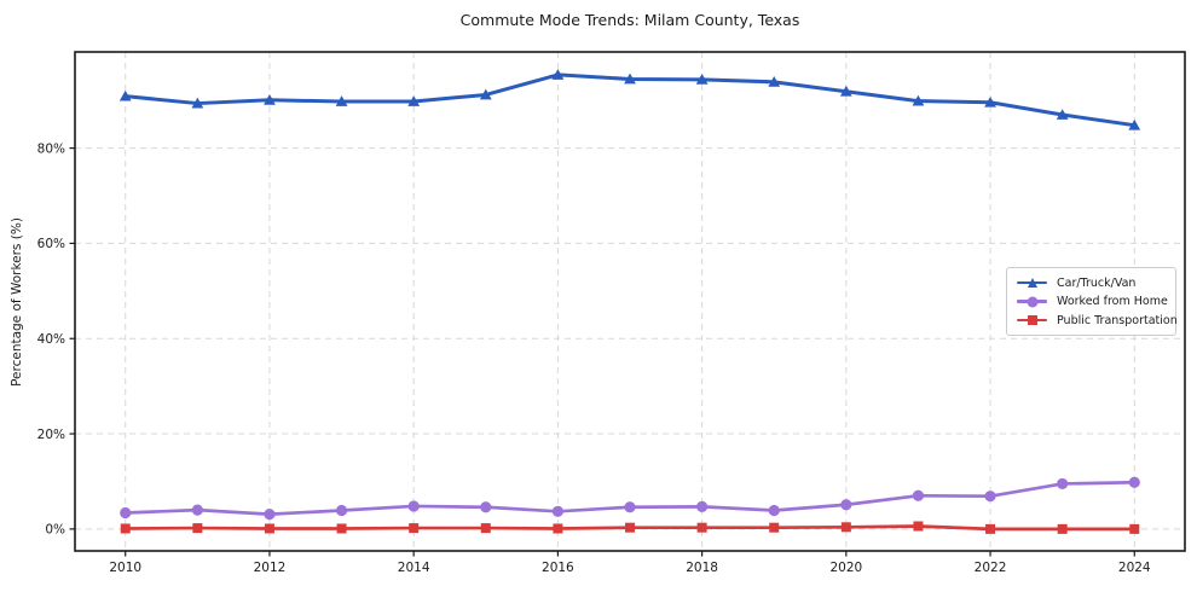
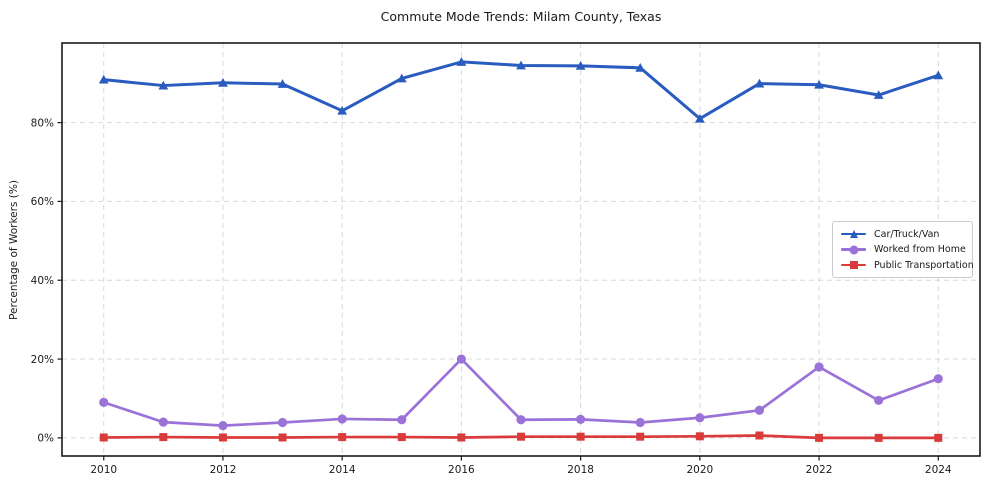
Worked from Home/2010: 3% -> 9%
Car/Truck/Van/2014: 90% -> 83%
Worked from Home/2016: 4% -> 20%
Car/Truck/Van/2020: 92% -> 81%
Worked from Home/2022: 7% -> 18%
Car/Truck/Van/2024: 85% -> 92%
Worked from Home/2024: 10% -> 15%
